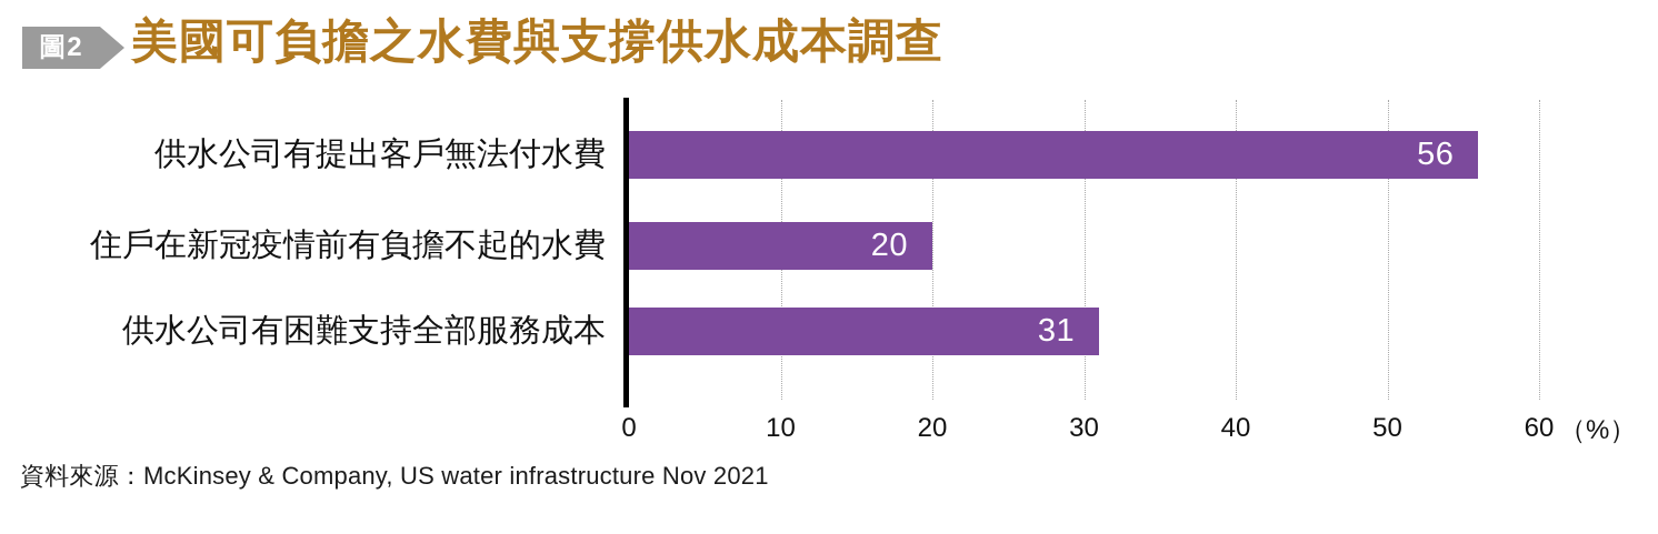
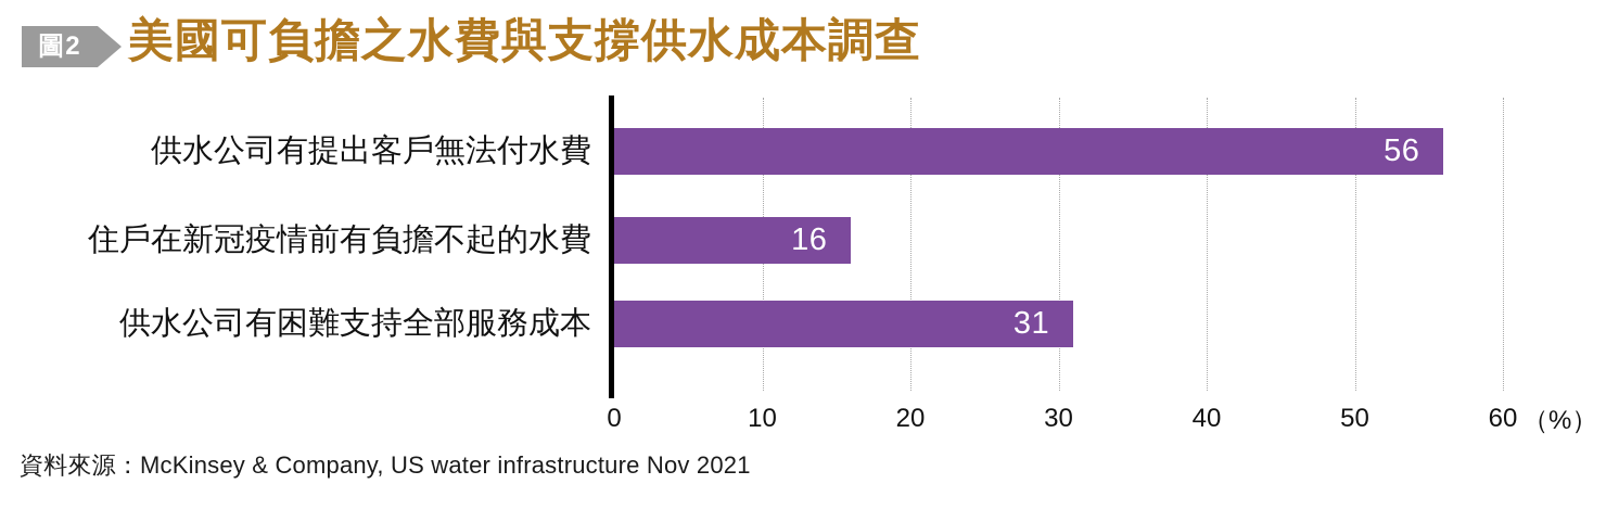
住戶在新冠疫情前有負擔不起的水費: 20 -> 16
